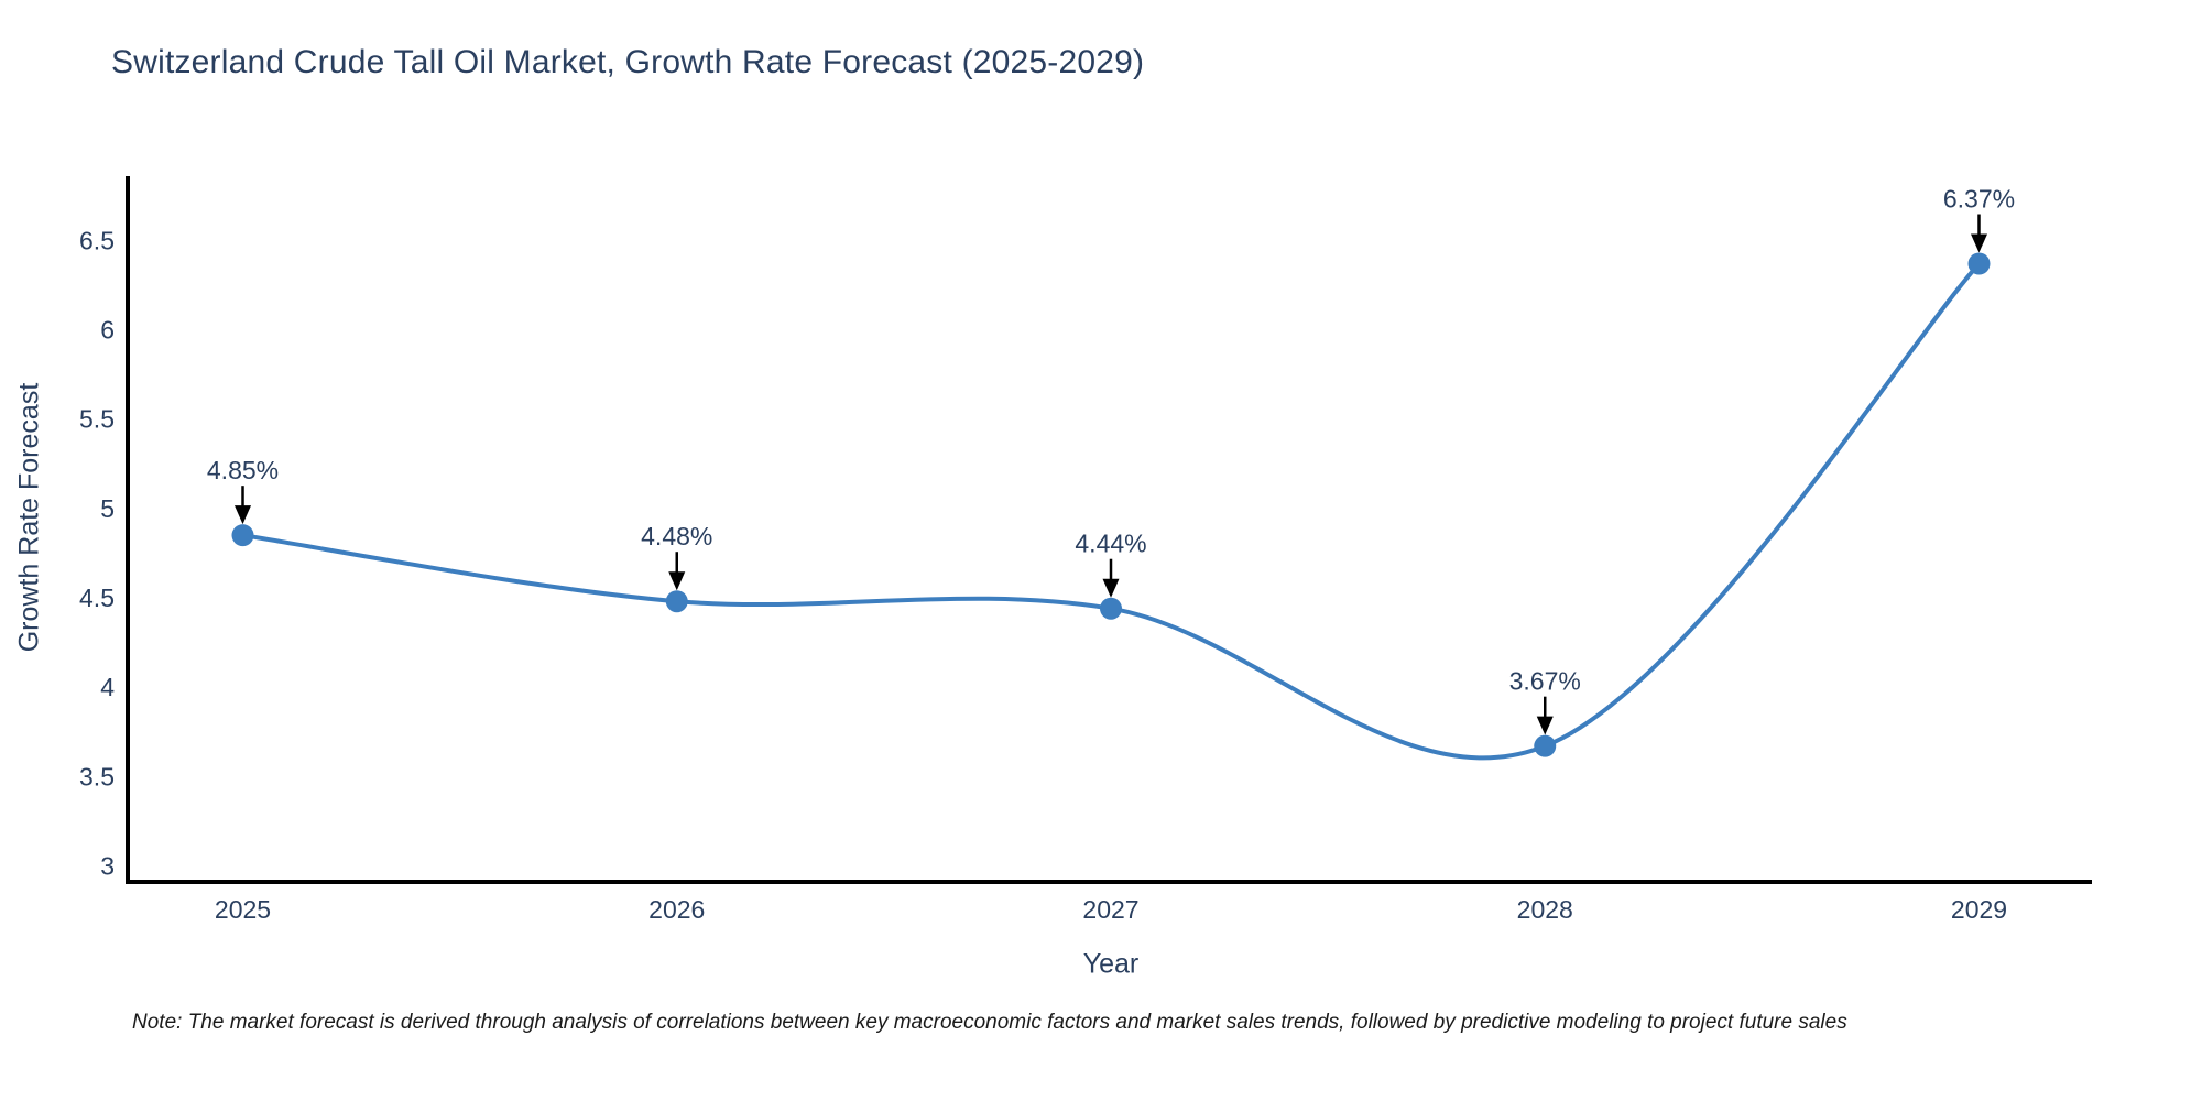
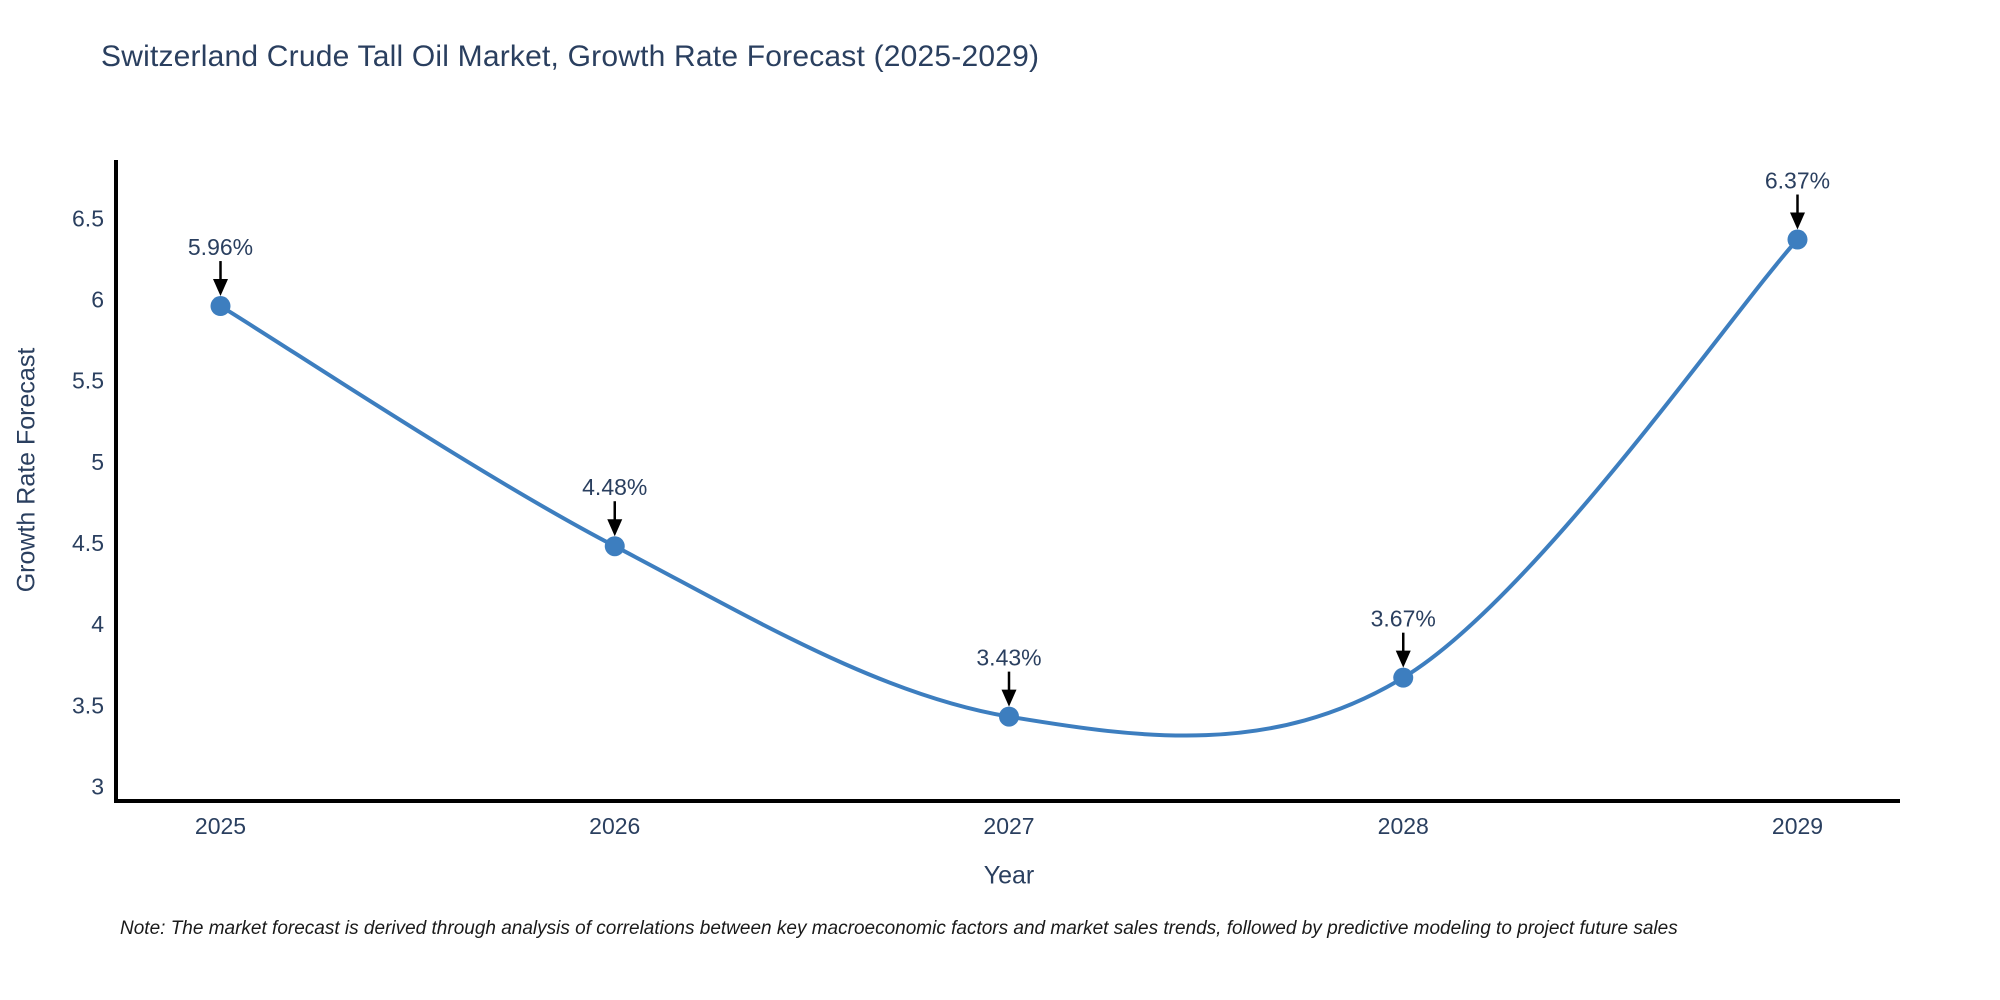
2025: 4.85% -> 5.96%
2027: 4.44% -> 3.43%
